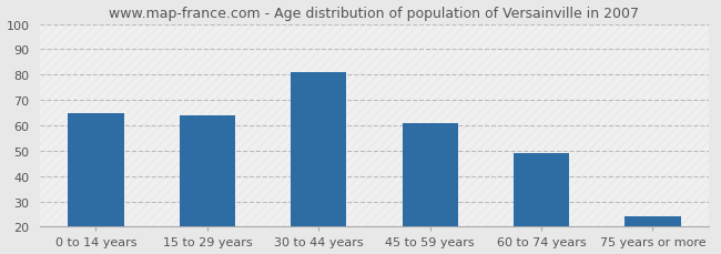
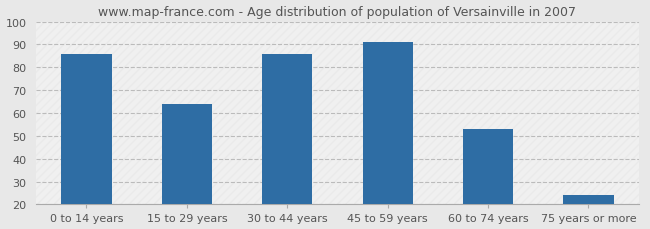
0 to 14 years: 65 -> 86
30 to 44 years: 81 -> 86
45 to 59 years: 61 -> 91
60 to 74 years: 49 -> 53
